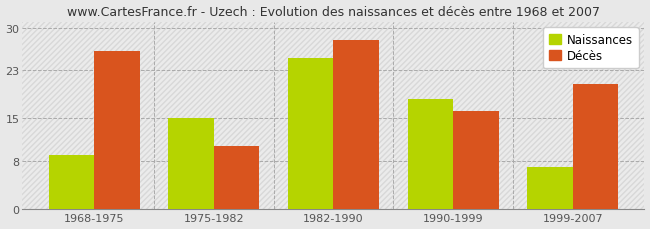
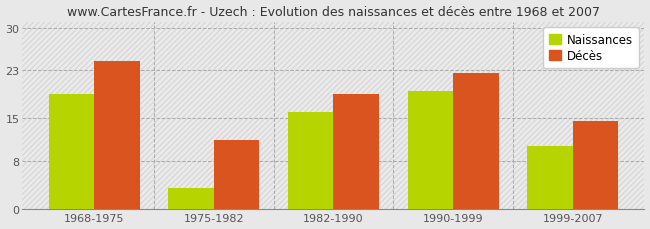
Naissances/1968-1975: 9.0 -> 19.0
Décès/1968-1975: 26.2 -> 24.5
Naissances/1975-1982: 15.0 -> 3.5
Décès/1975-1982: 10.4 -> 11.5
Naissances/1982-1990: 25.0 -> 16.0
Décès/1982-1990: 28.0 -> 19.0
Naissances/1990-1999: 18.2 -> 19.5
Décès/1990-1999: 16.2 -> 22.5
Naissances/1999-2007: 7.0 -> 10.5
Décès/1999-2007: 20.6 -> 14.5
